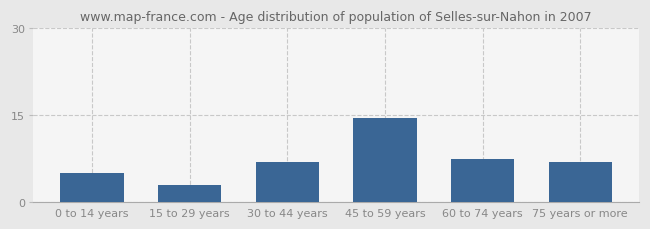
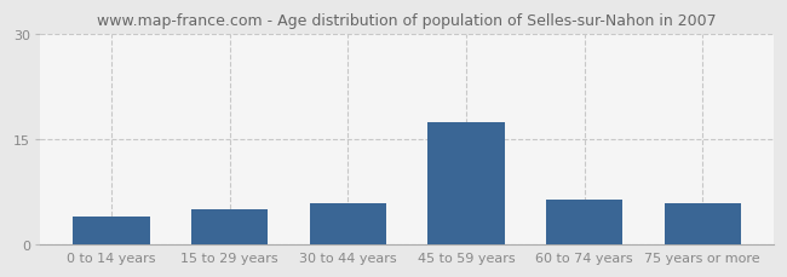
0 to 14 years: 5.0 -> 4.0
15 to 29 years: 3.0 -> 5.0
30 to 44 years: 7.0 -> 6.0
45 to 59 years: 14.6 -> 17.5
60 to 74 years: 7.4 -> 6.5
75 years or more: 7.0 -> 6.0
